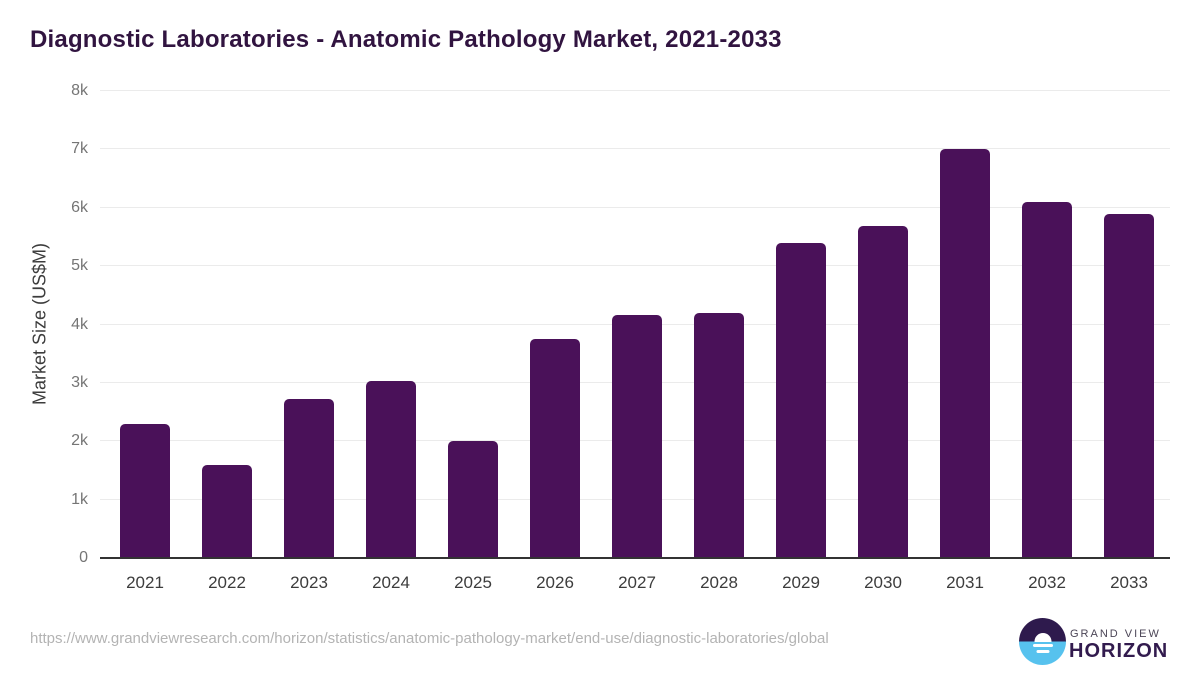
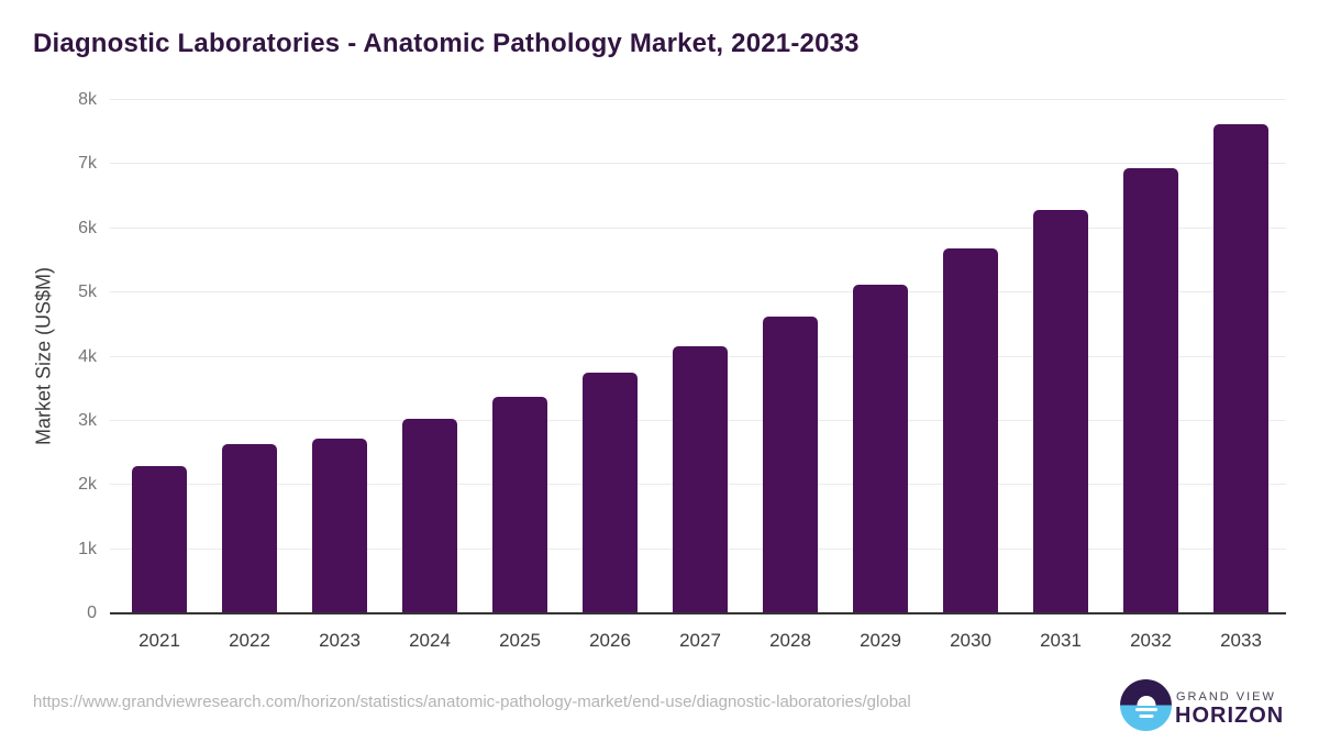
2022: 1.6k -> 2.6k
2025: 2.0k -> 3.4k
2028: 4.2k -> 4.6k
2029: 5.4k -> 5.1k
2031: 7.0k -> 6.3k
2032: 6.1k -> 6.9k
2033: 5.9k -> 7.6k
